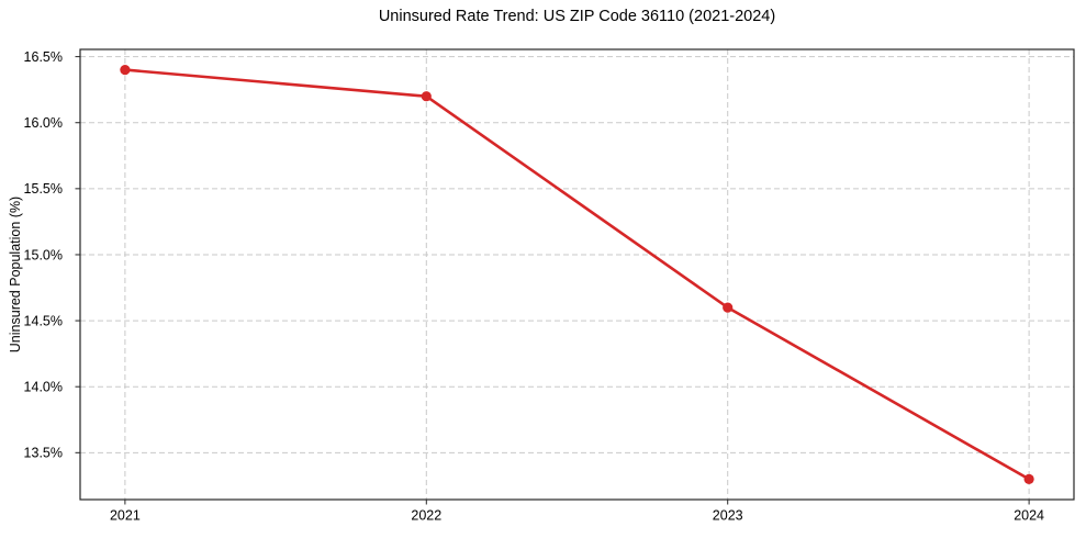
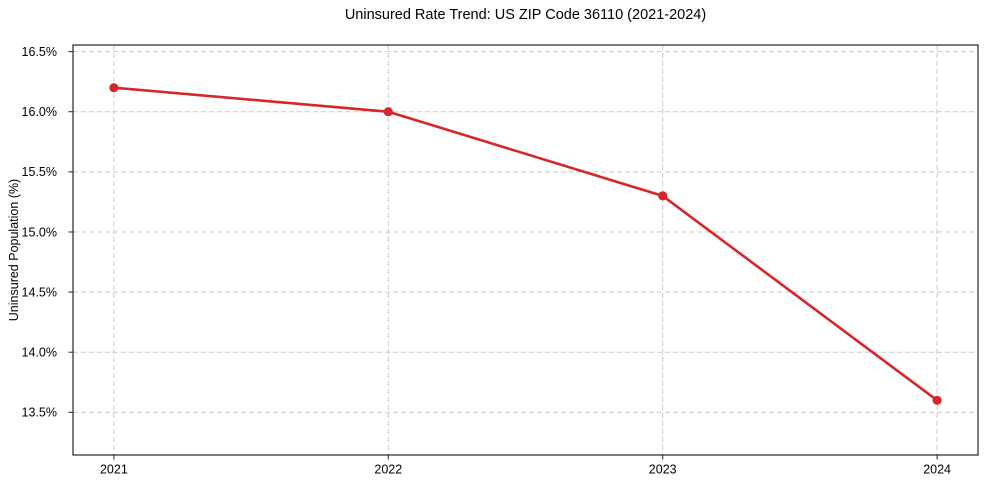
2021: 16.4% -> 16.2%
2022: 16.2% -> 16.0%
2023: 14.6% -> 15.3%
2024: 13.3% -> 13.6%
